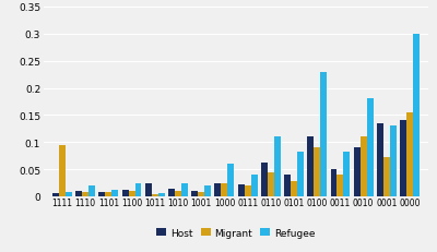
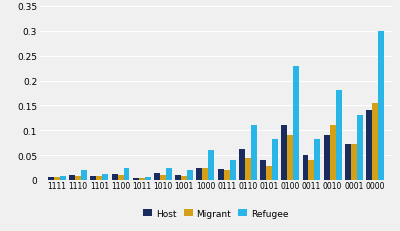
Migrant/1111: 0.095 -> 0.005
Host/1011: 0.025 -> 0.003
Host/0001: 0.135 -> 0.072
